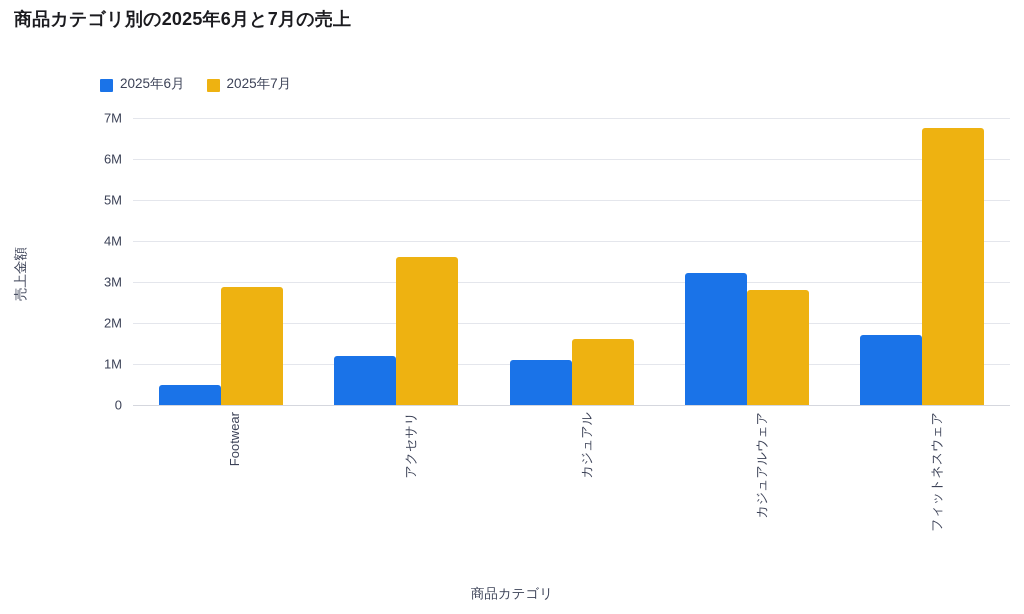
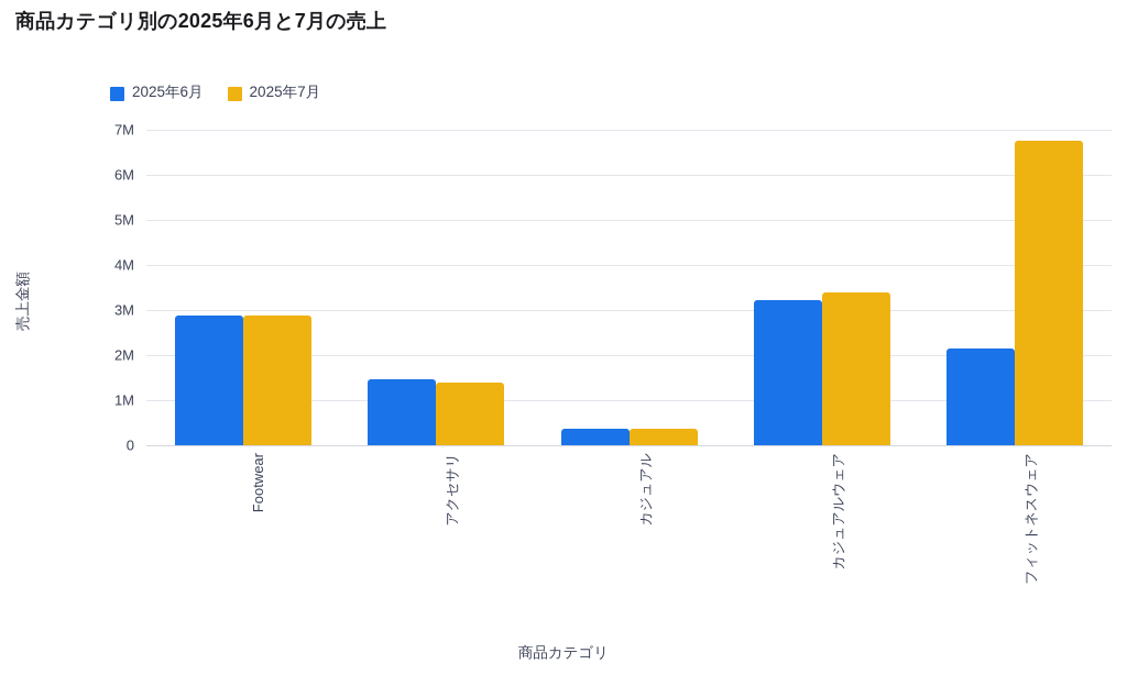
2025年6月/Footwear: 0.5M -> 2.9M
2025年6月/アクセサリ: 1.2M -> 1.5M
2025年7月/アクセサリ: 3.6M -> 1.4M
2025年6月/カジュアル: 1.1M -> 0.4M
2025年7月/カジュアル: 1.6M -> 0.4M
2025年7月/カジュアルウェア: 2.8M -> 3.4M
2025年6月/フィットネスウェア: 1.7M -> 2.2M
